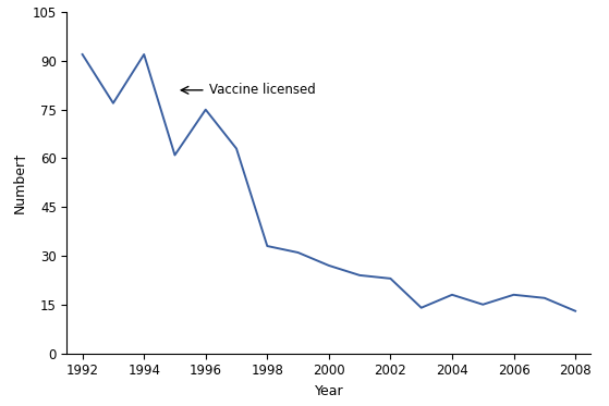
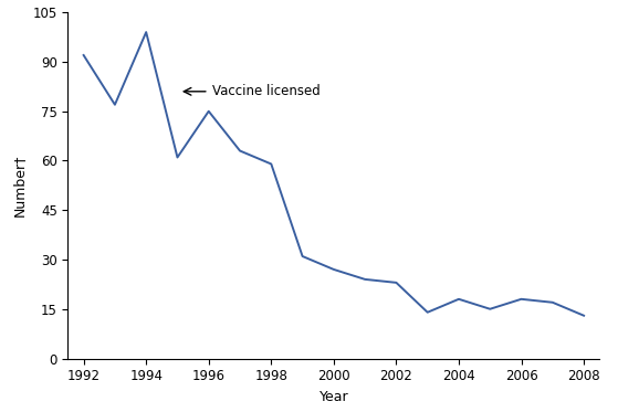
1994: 92 -> 99
1998: 33 -> 59
